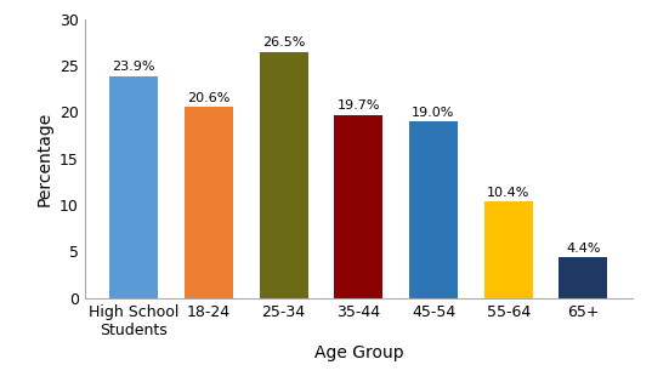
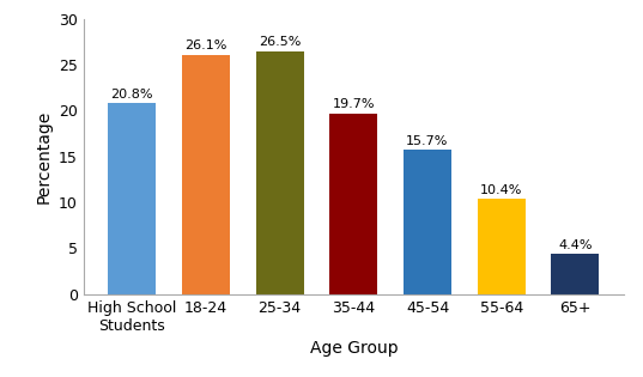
High School Students: 23.9% -> 20.8%
18-24: 20.6% -> 26.1%
45-54: 19.0% -> 15.7%
